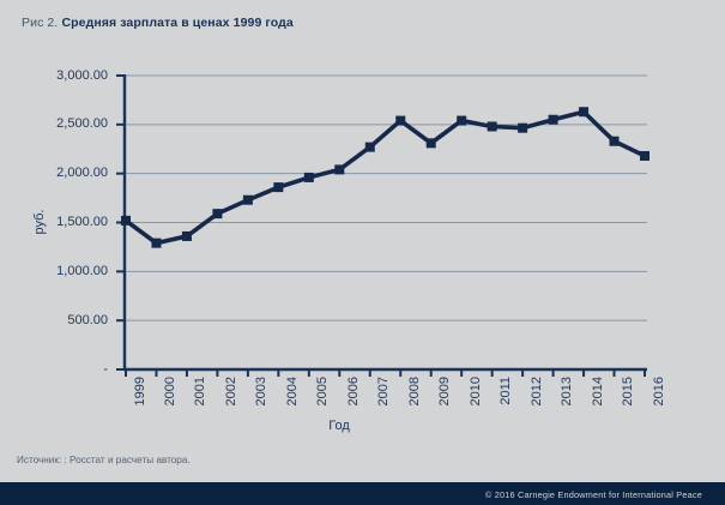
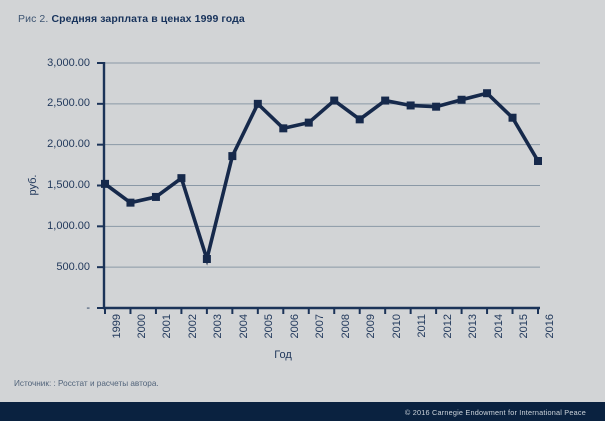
2003: 1700 -> 600
2005: 2000 -> 2500
2006: 2000 -> 2200
2016: 2200 -> 1800
